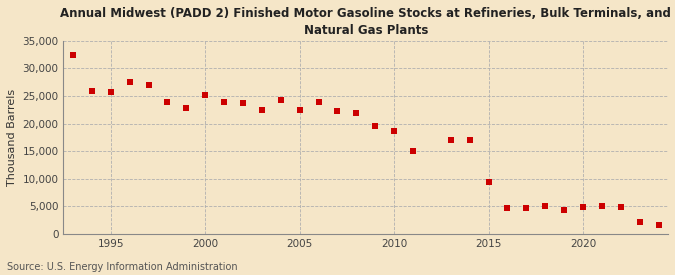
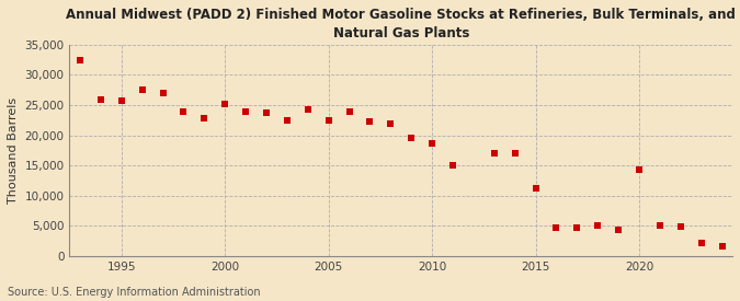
2015: 9,500 -> 11,200
2020: 4,800 -> 14,400
